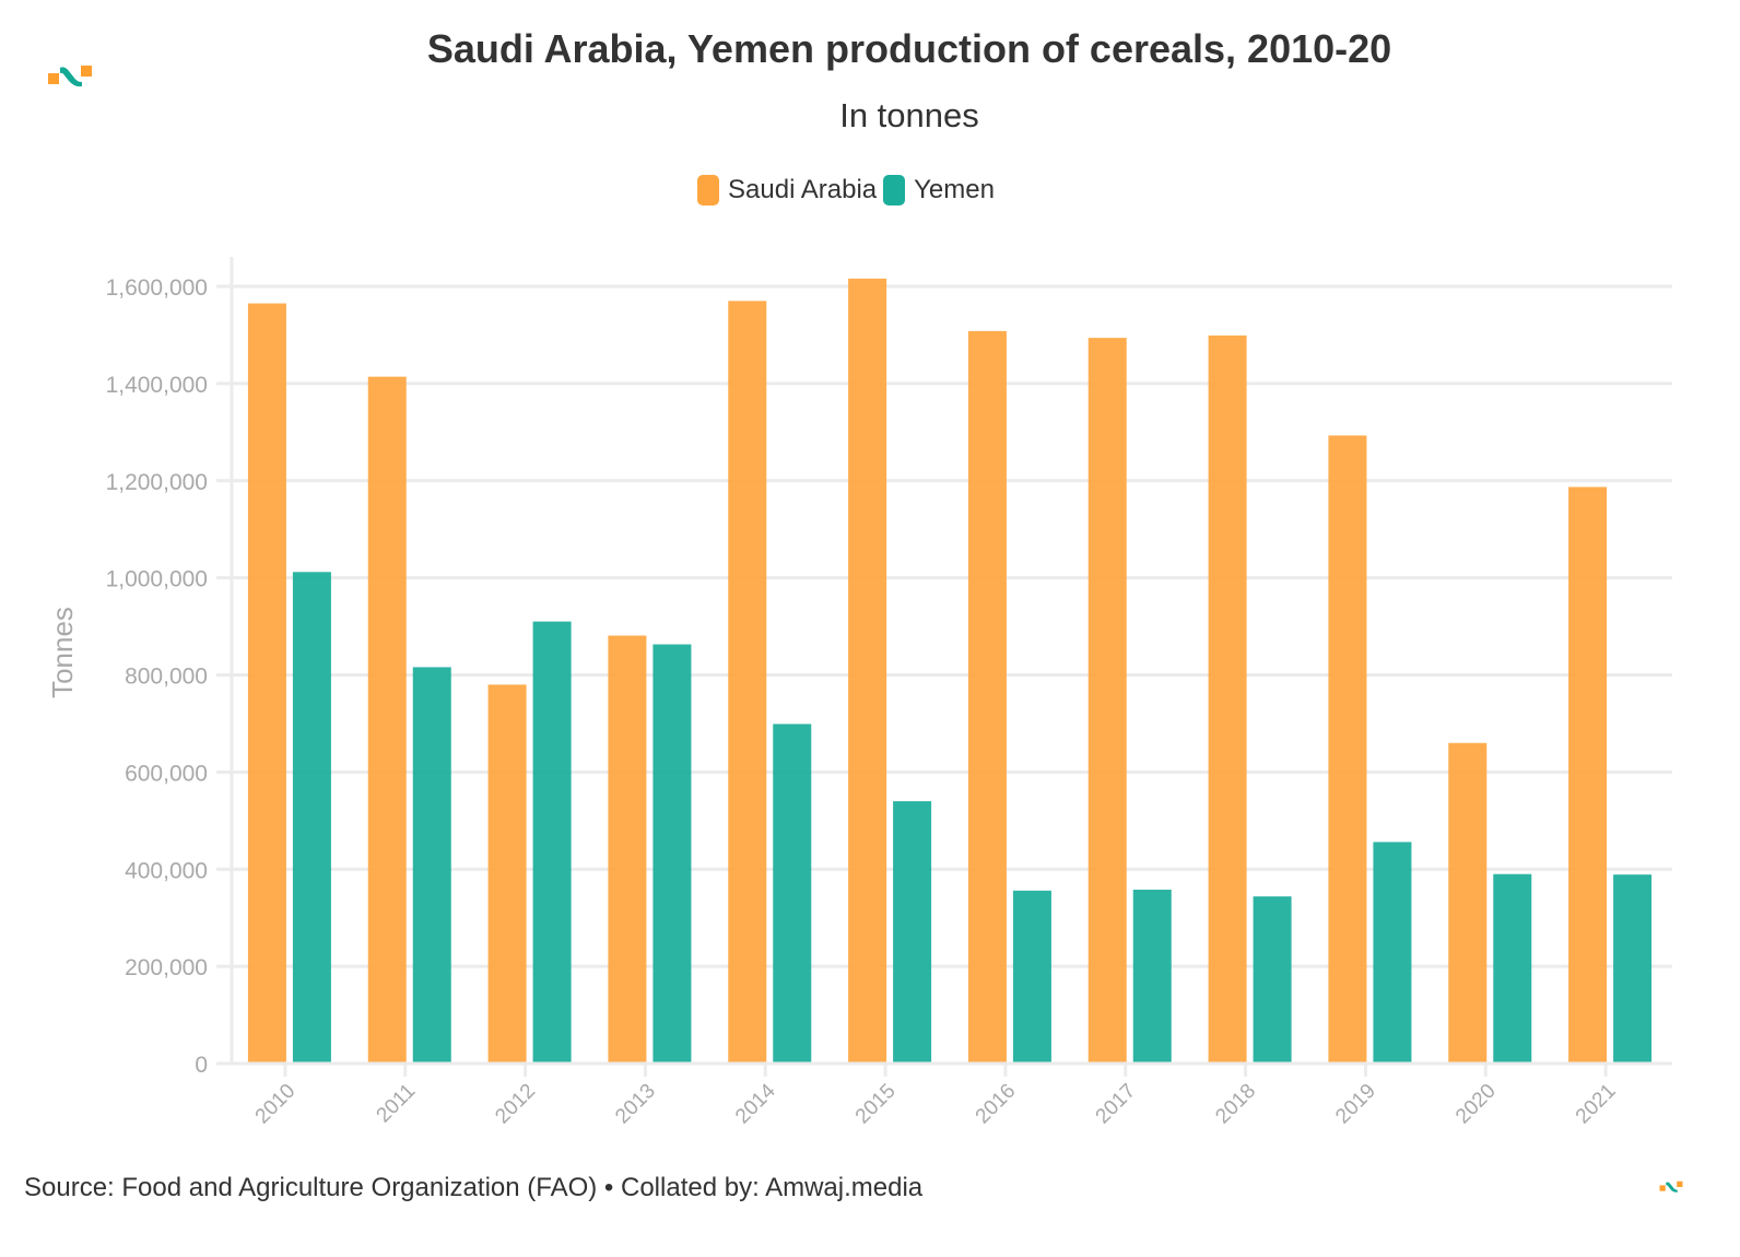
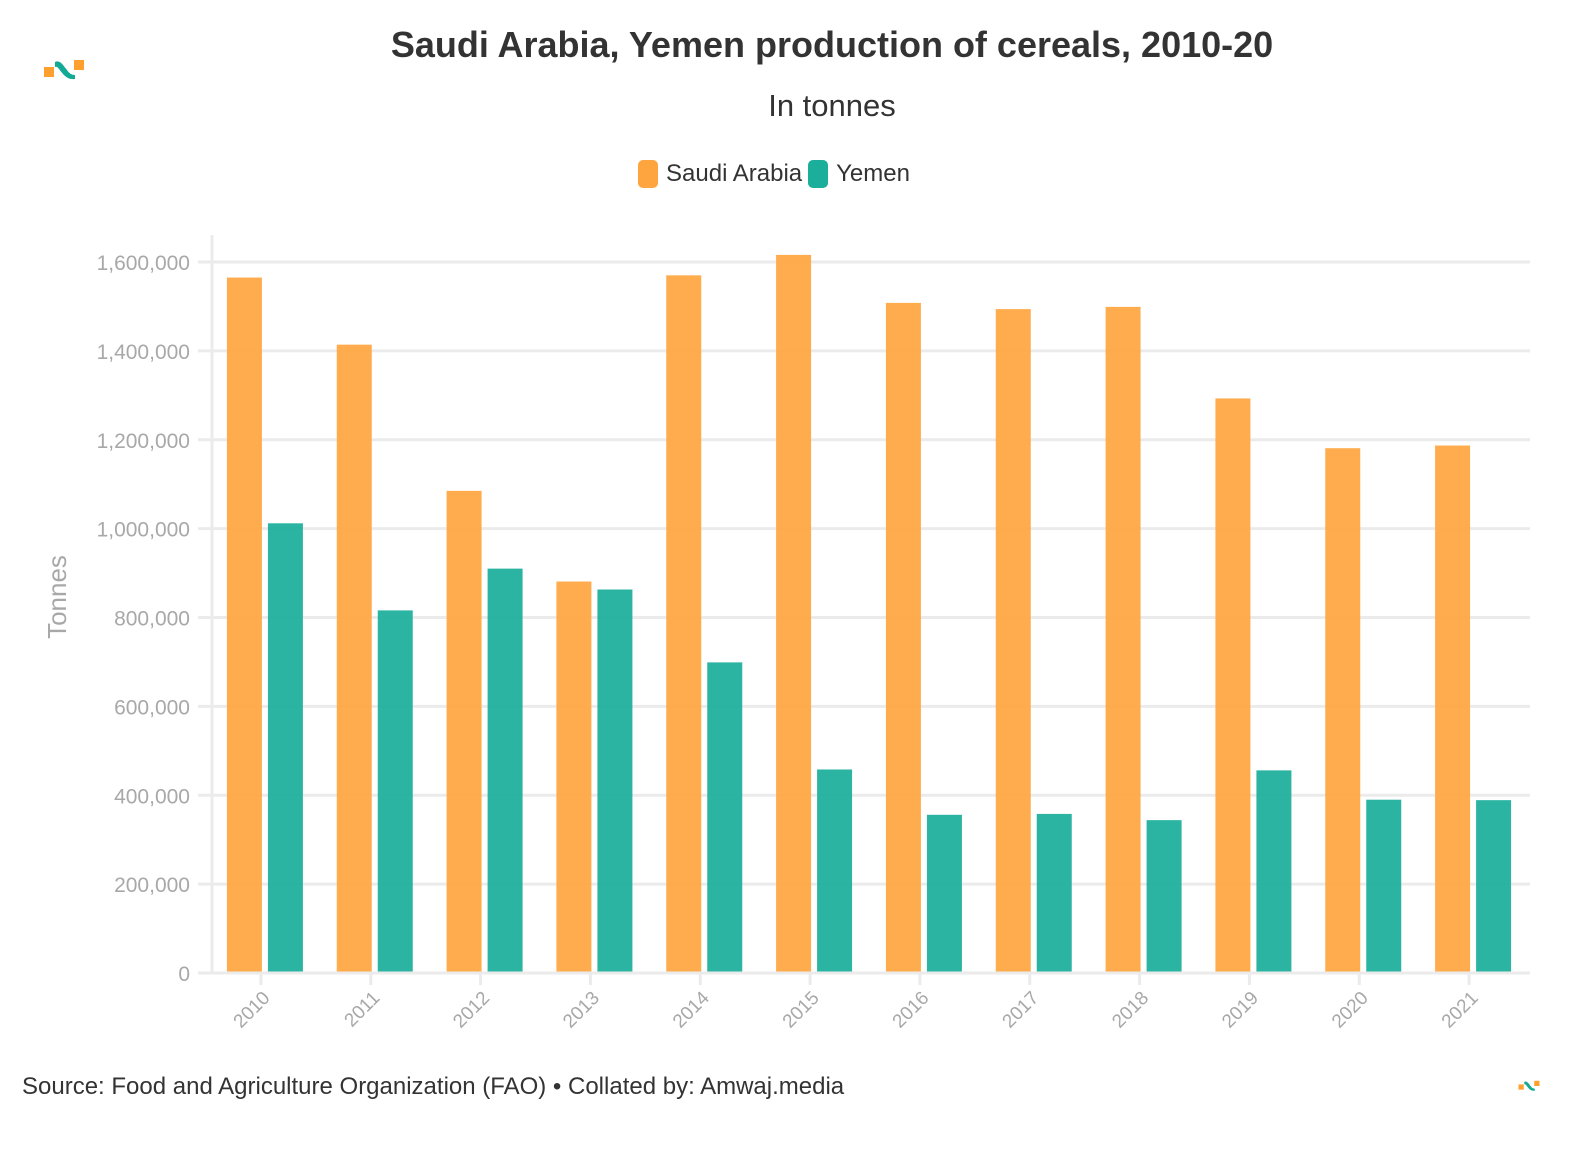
Saudi Arabia/2012: 780000 -> 1080000
Yemen/2015: 540000 -> 460000
Saudi Arabia/2020: 660000 -> 1180000
